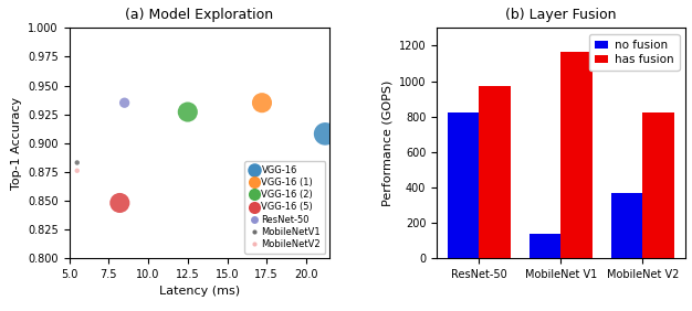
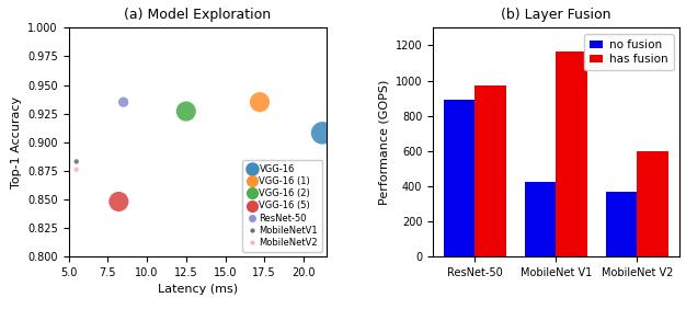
(b) Layer Fusion/no fusion/ResNet-50: 820 -> 890
(b) Layer Fusion/no fusion/MobileNet V1: 140 -> 420
(b) Layer Fusion/has fusion/MobileNet V2: 820 -> 600
